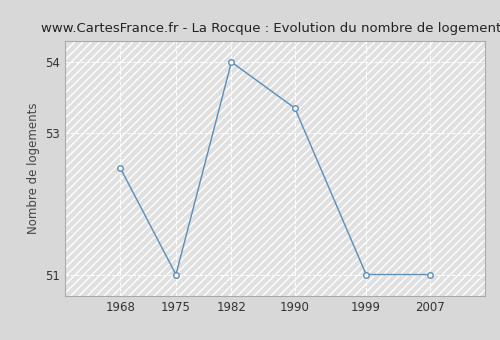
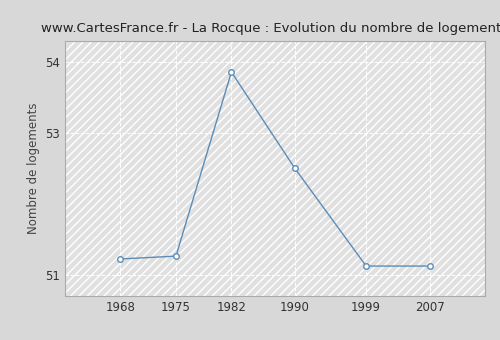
1968: 52.50 -> 51.22
1975: 51.00 -> 51.26
1982: 54.00 -> 53.86
1990: 53.35 -> 52.50
1999: 51.00 -> 51.12
2007: 51.00 -> 51.12
